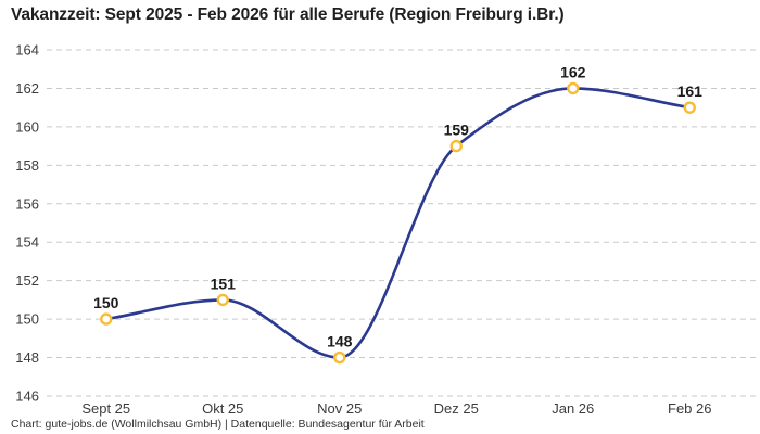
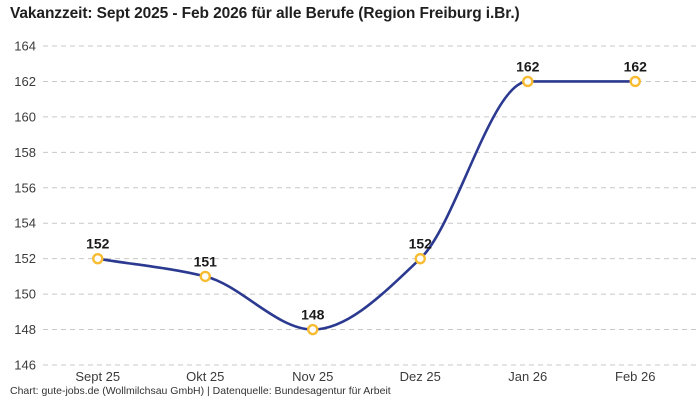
Sept 25: 150 -> 152
Dez 25: 159 -> 152
Feb 26: 161 -> 162
